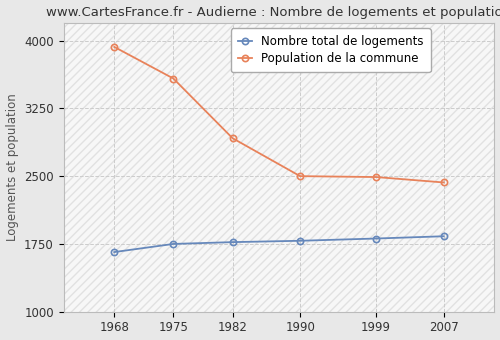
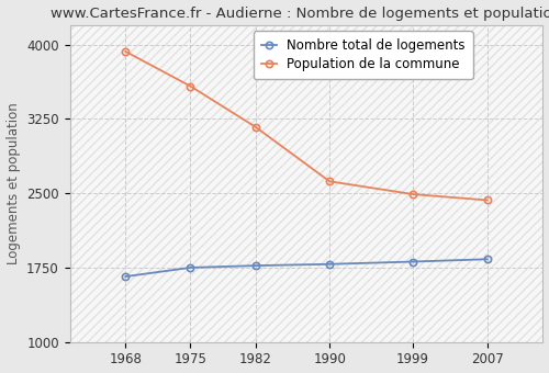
Population de la commune/1982: 2920 -> 3170
Population de la commune/1990: 2500 -> 2620
